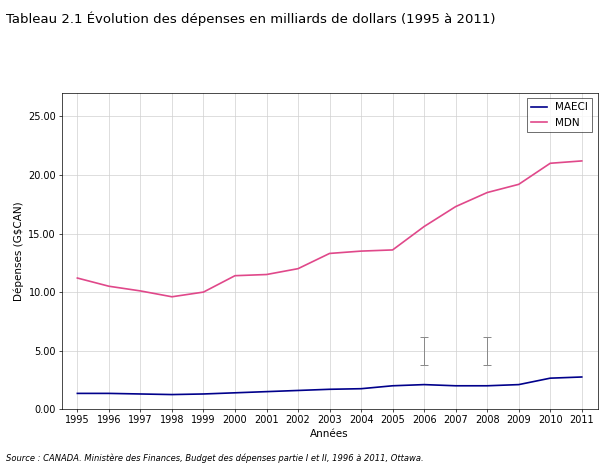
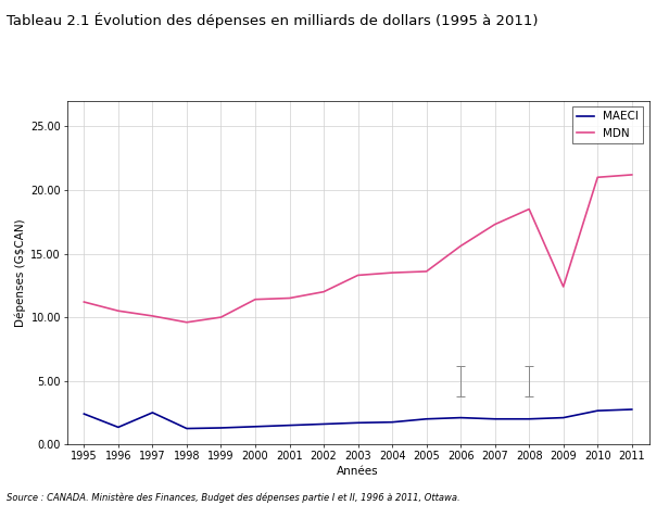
MAECI/1995: 1.4 -> 2.4
MAECI/1997: 1.3 -> 2.5
MDN/2009: 19.2 -> 12.4
